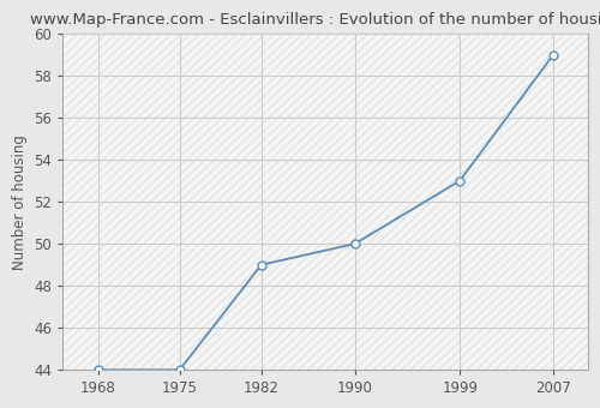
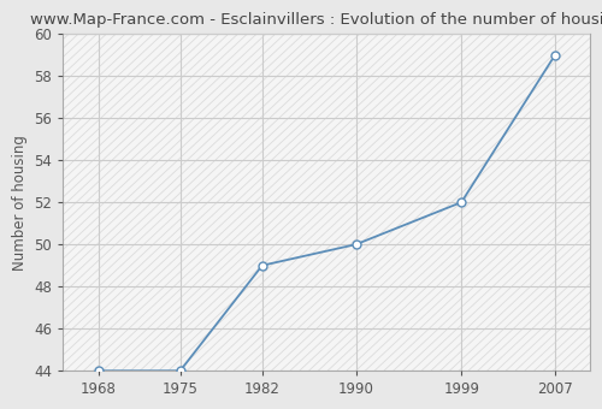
1999: 53 -> 52
